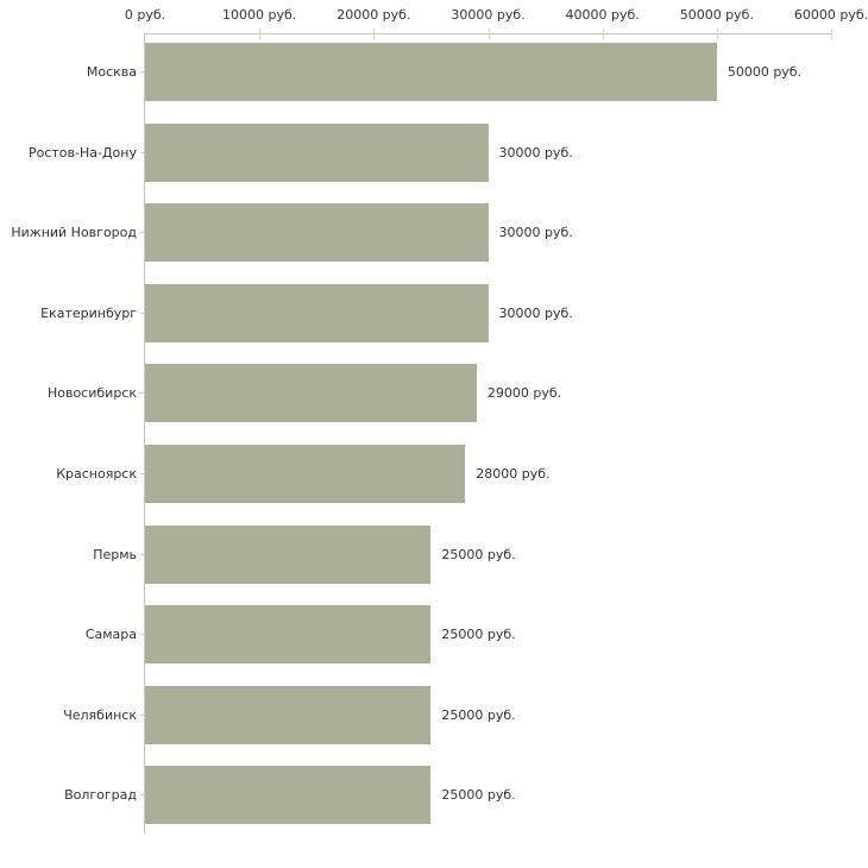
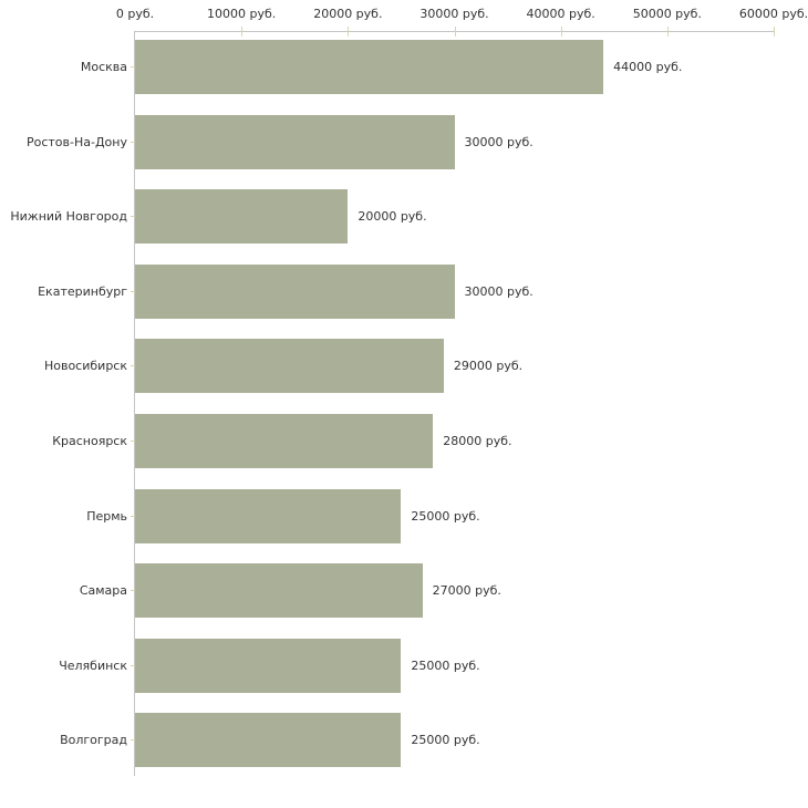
Москва: 50000 -> 44000
Нижний Новгород: 30000 -> 20000
Самара: 25000 -> 27000
